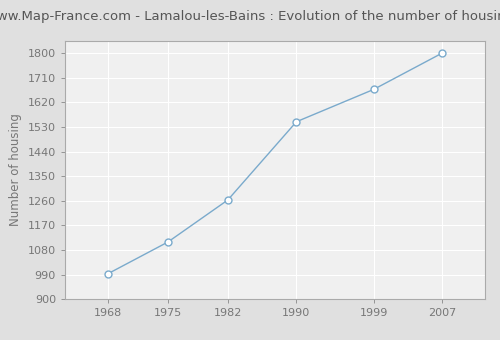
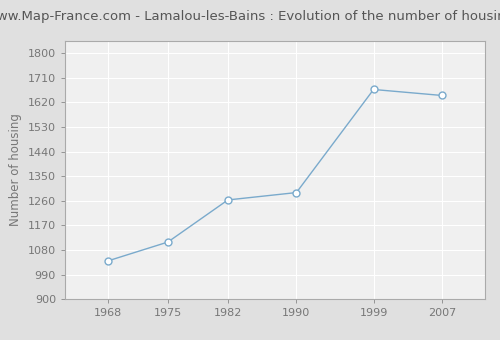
1968: 993 -> 1040
1990: 1549 -> 1290
2007: 1800 -> 1645
